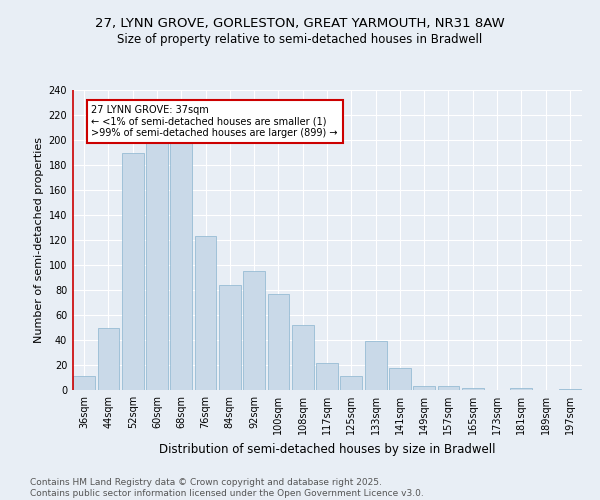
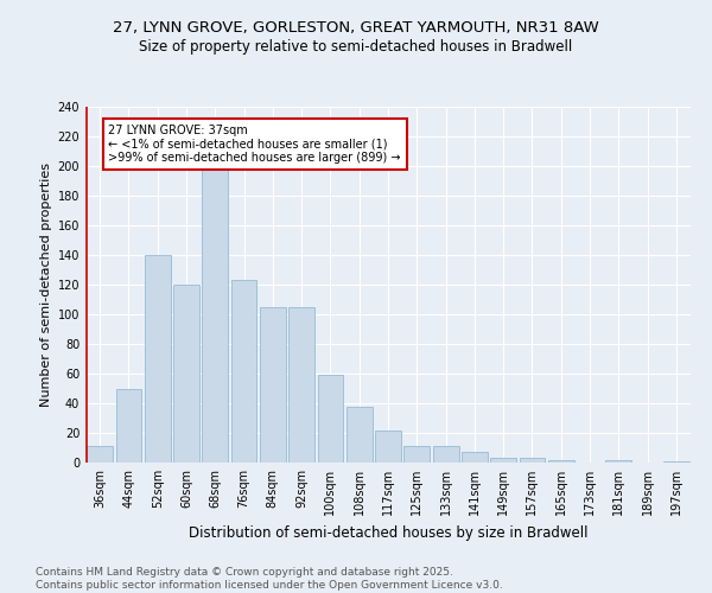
52sqm: 190 -> 140
60sqm: 199 -> 120
84sqm: 84 -> 105
92sqm: 95 -> 105
100sqm: 77 -> 59
108sqm: 52 -> 38
133sqm: 39 -> 11
141sqm: 18 -> 7
